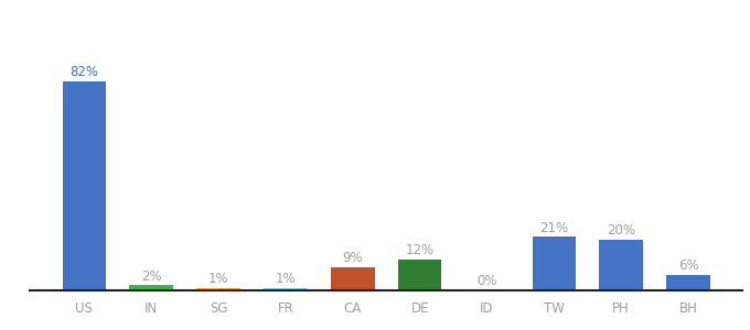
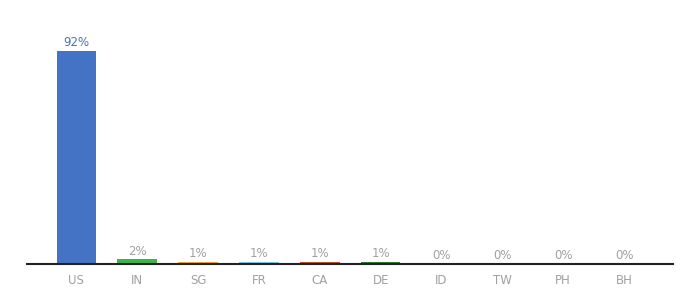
US: 82% -> 92%
CA: 9% -> 1%
DE: 12% -> 1%
TW: 21% -> 0%
PH: 20% -> 0%
BH: 6% -> 0%
